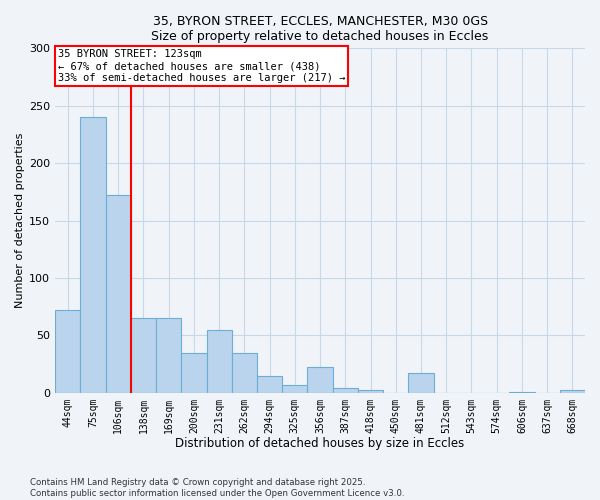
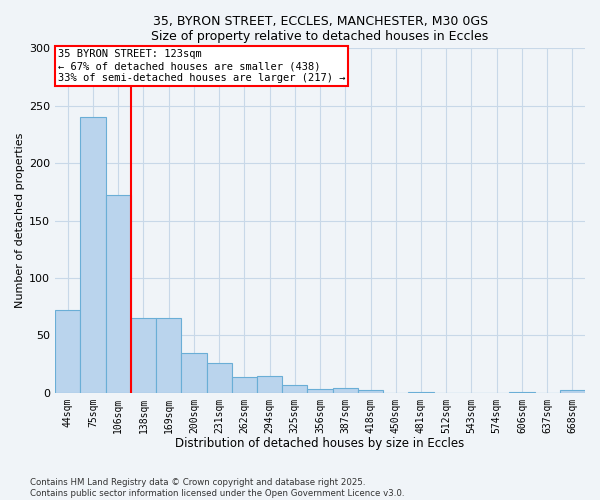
231sqm: 55 -> 26
262sqm: 35 -> 14
356sqm: 22 -> 3
481sqm: 17 -> 1
